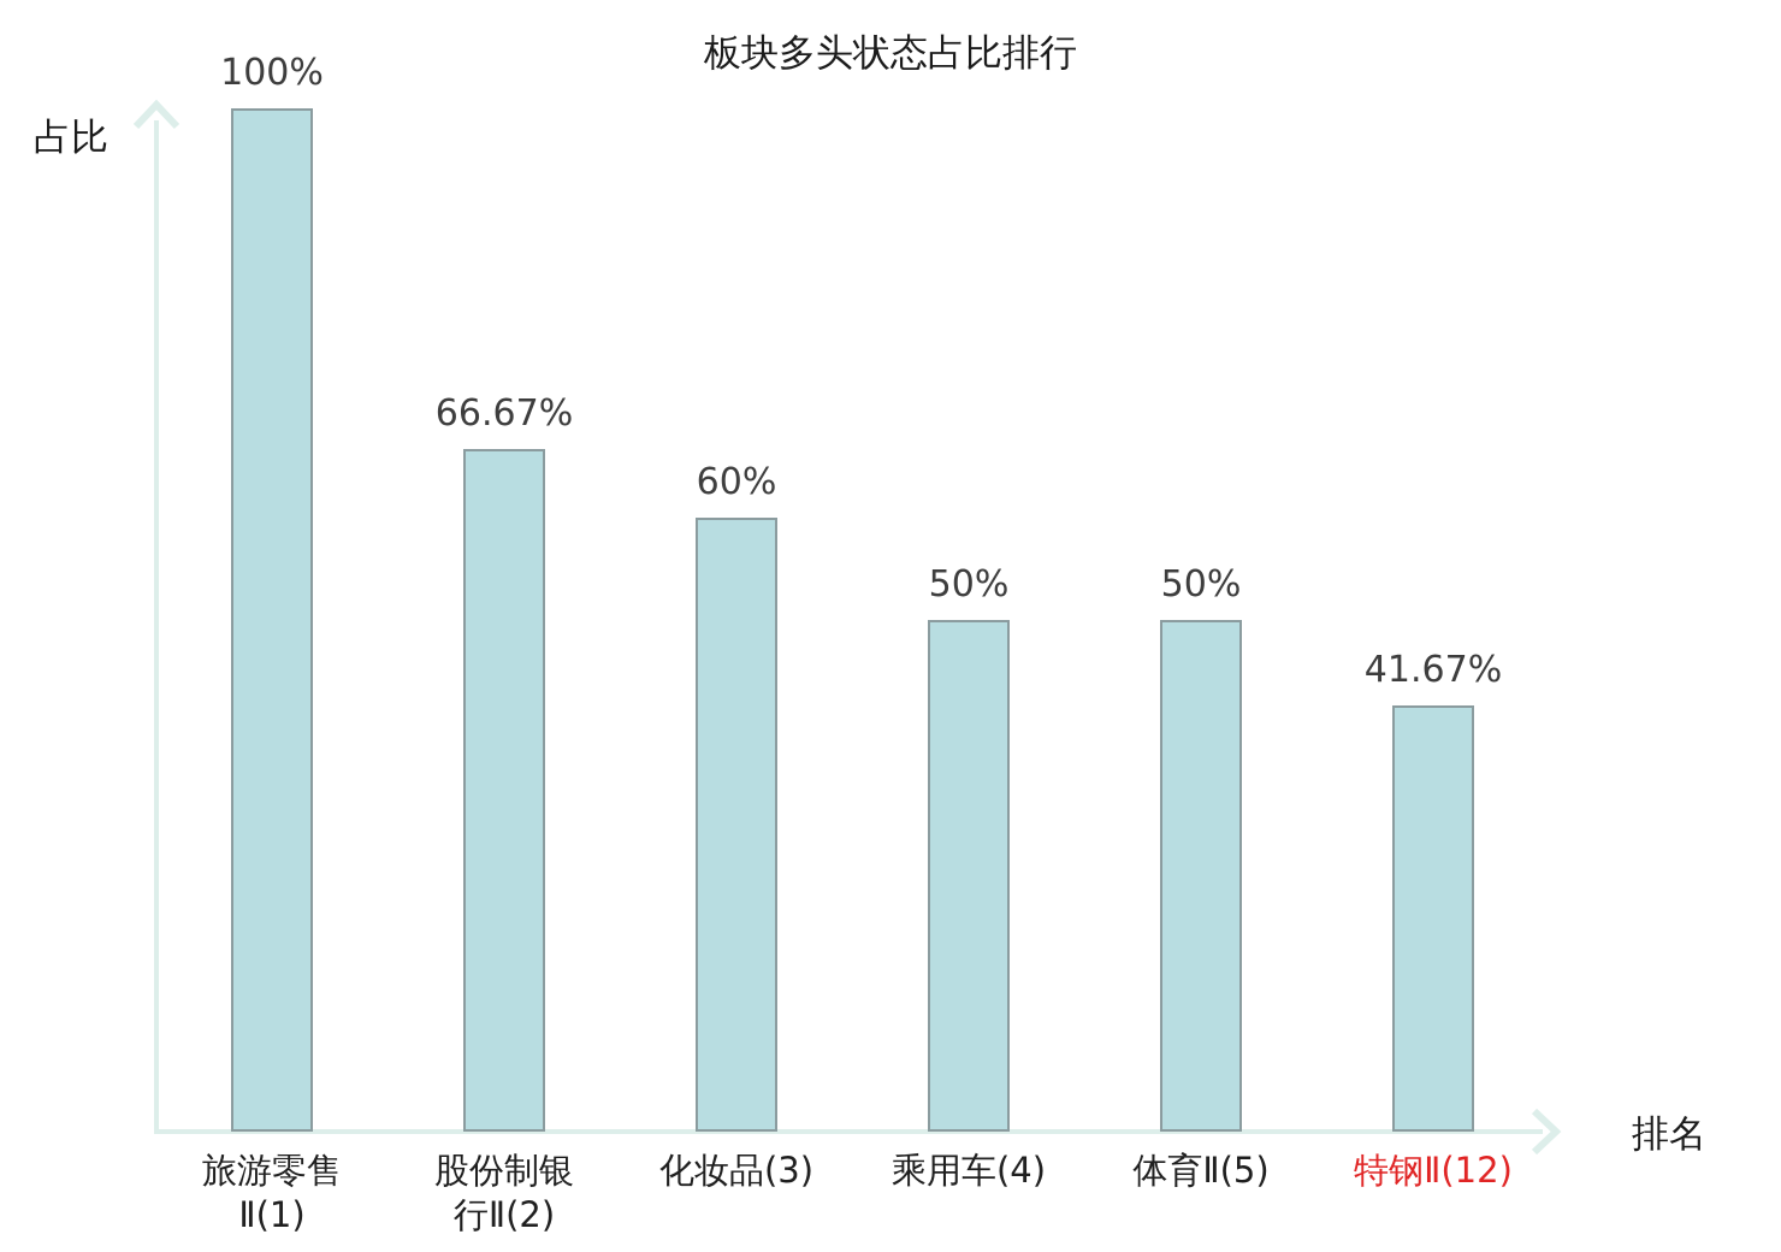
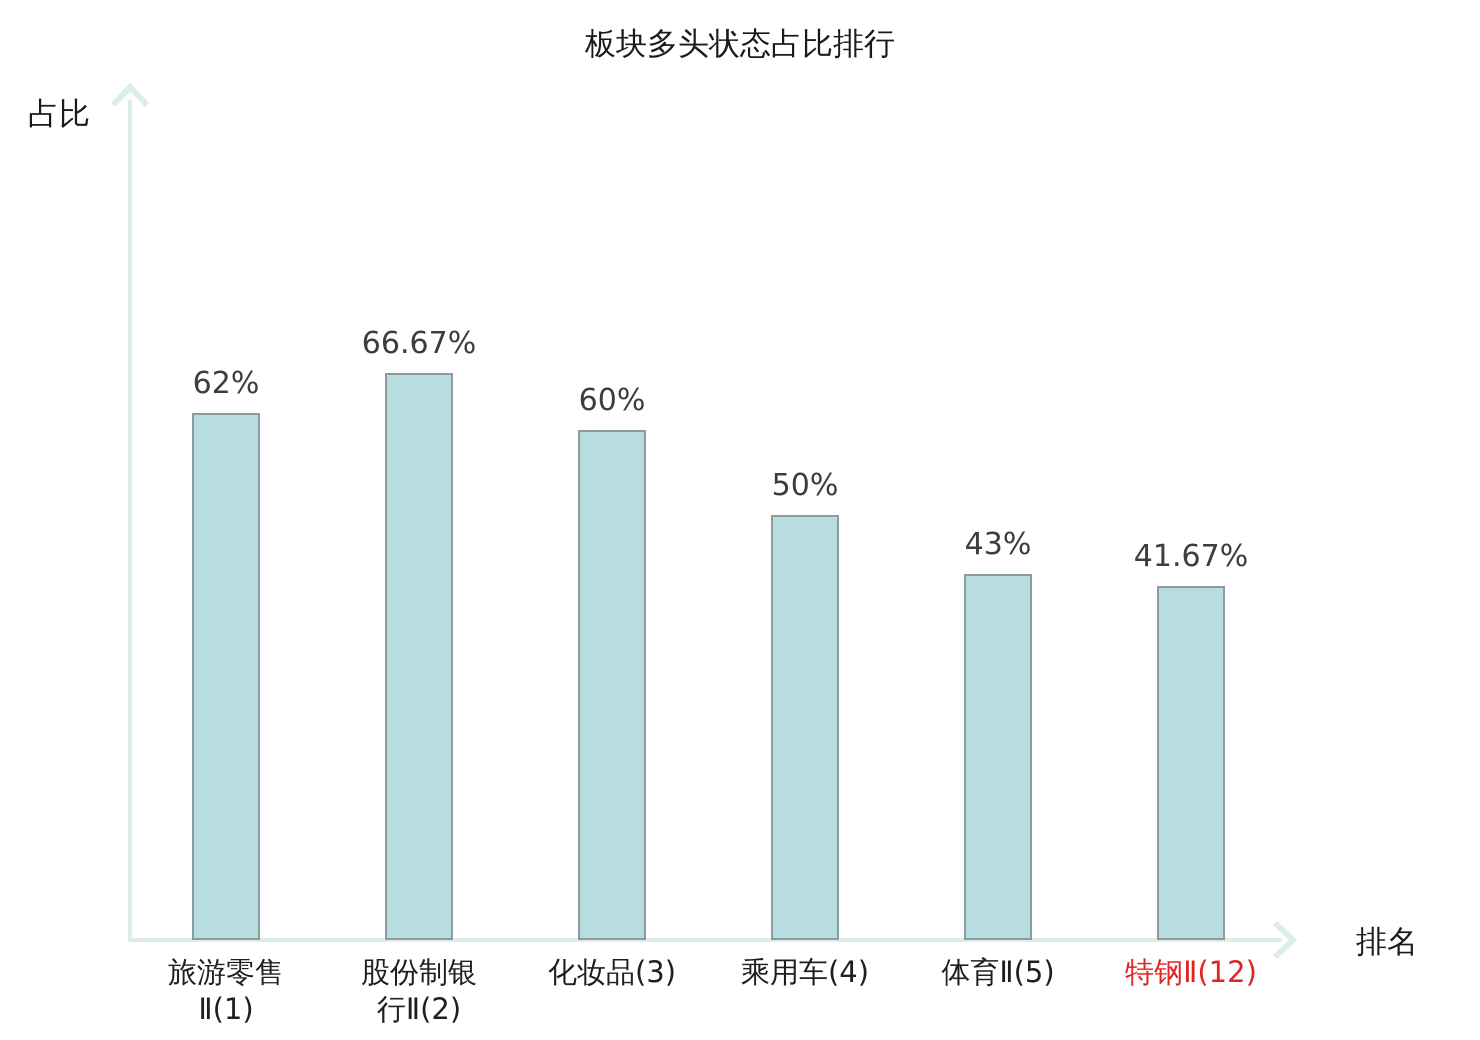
旅游零售 Ⅱ(1): 100% -> 62%
体育Ⅱ(5): 50% -> 43%
